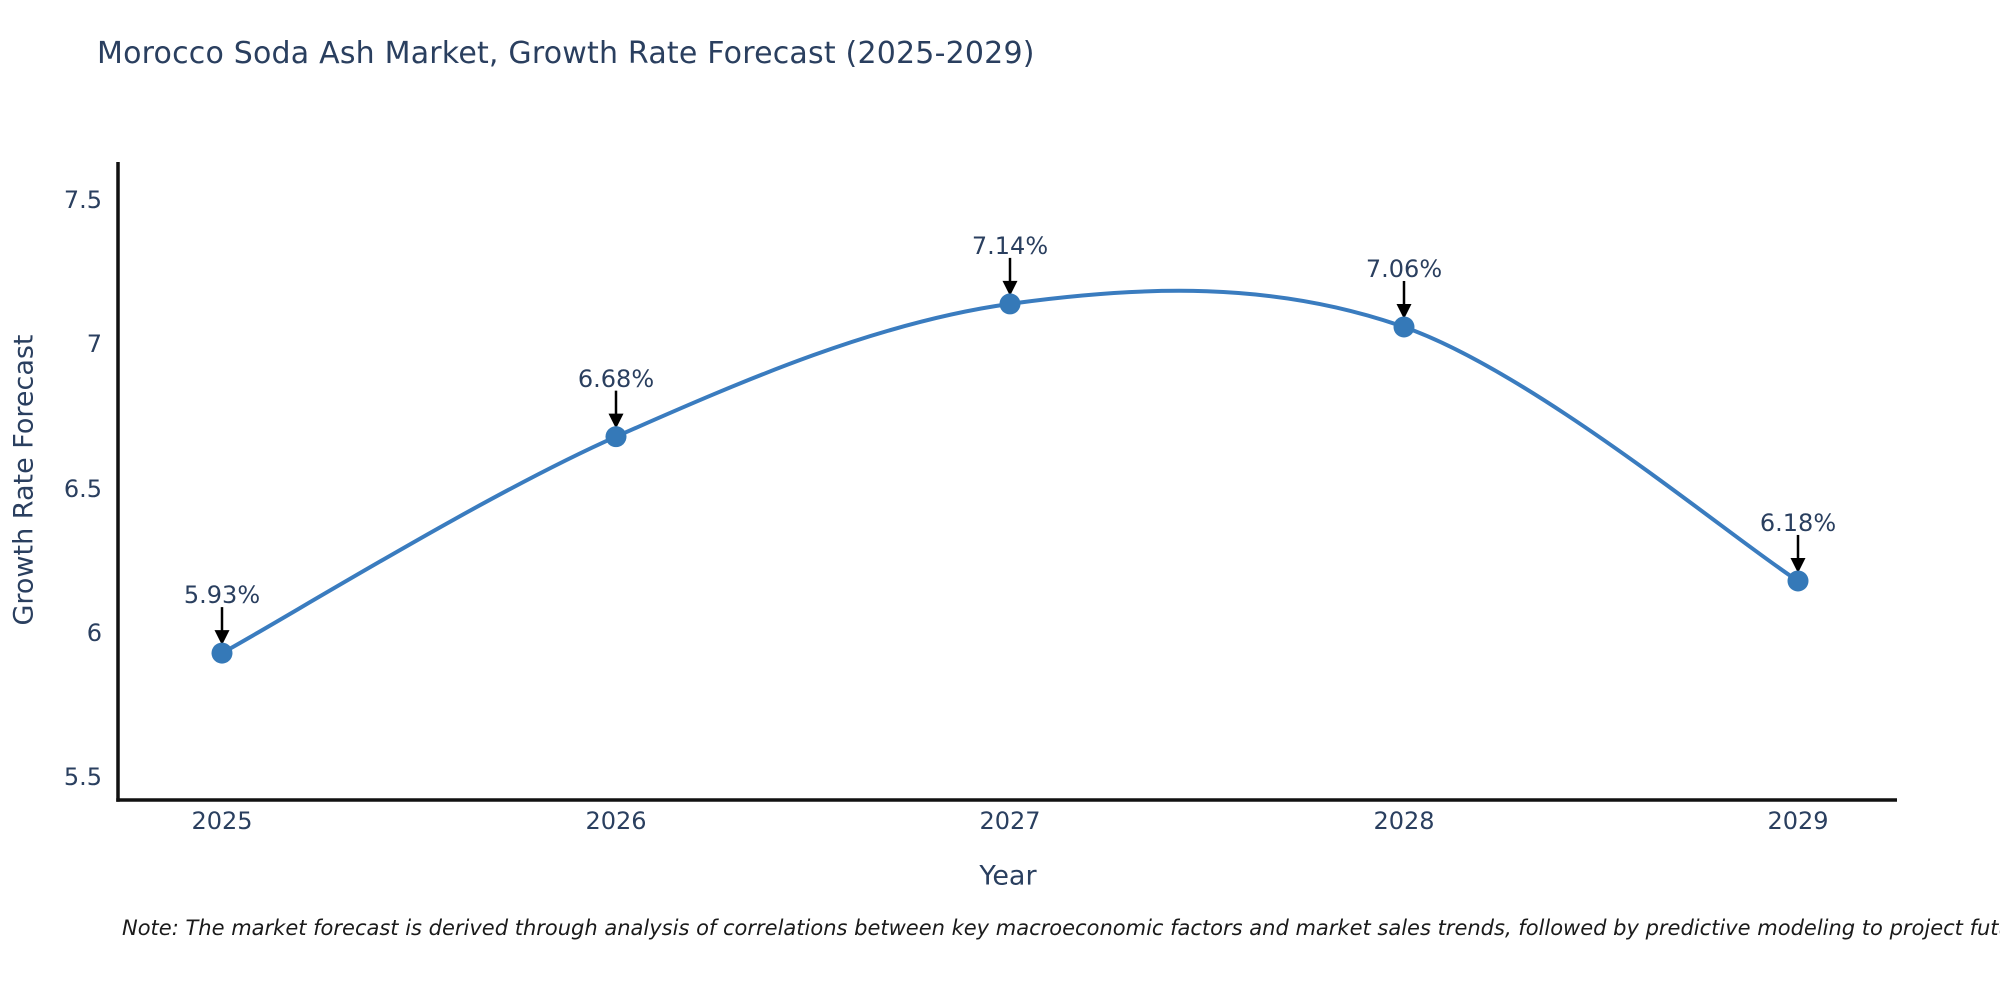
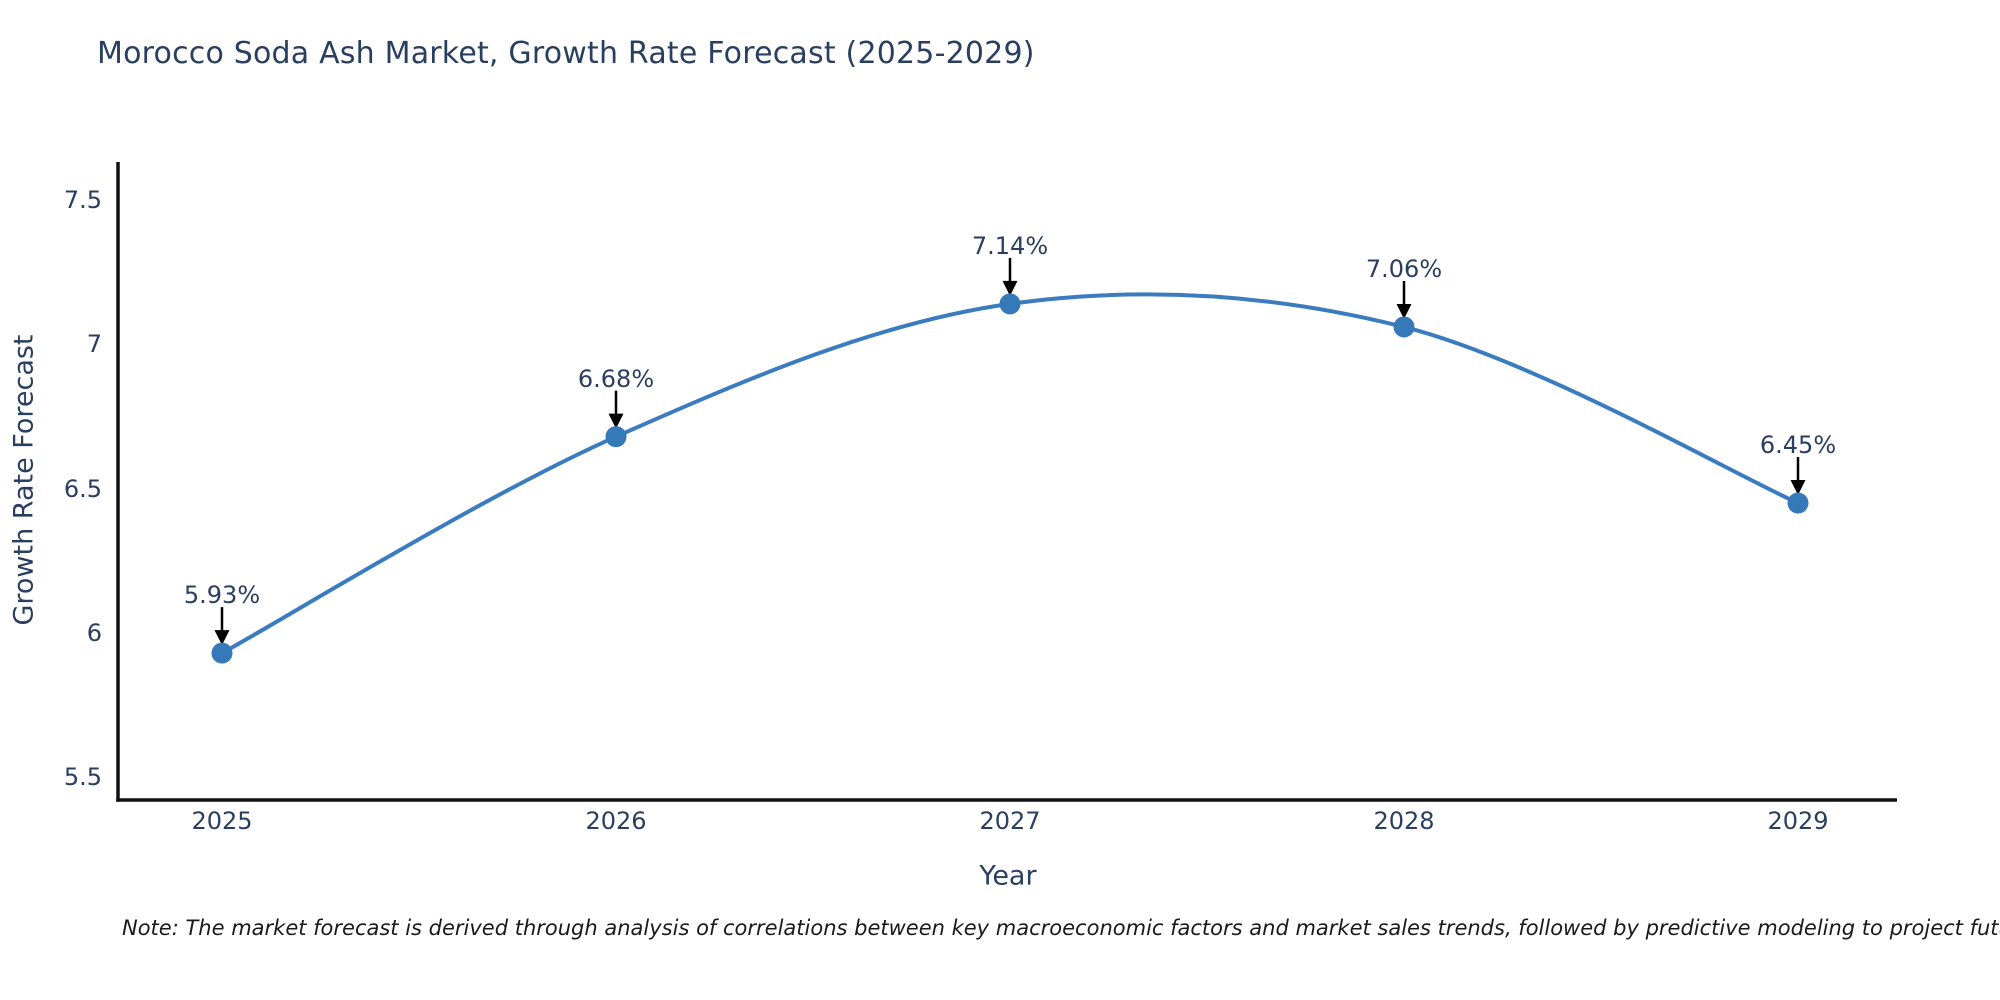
2029: 6.18% -> 6.45%
